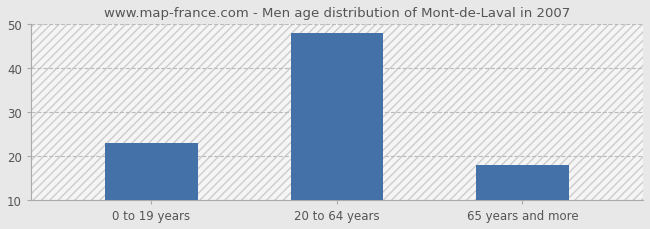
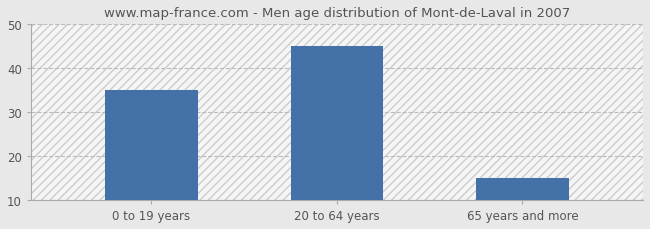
0 to 19 years: 23 -> 35
20 to 64 years: 48 -> 45
65 years and more: 18 -> 15
